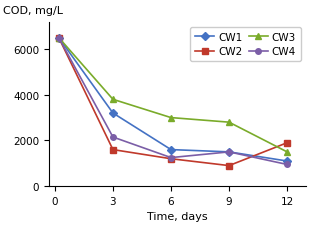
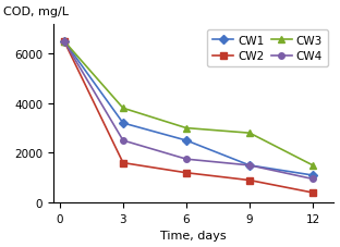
CW4/3: 2150 -> 2500
CW1/6: 1600 -> 2500
CW4/6: 1250 -> 1750
CW2/12: 1900 -> 400
